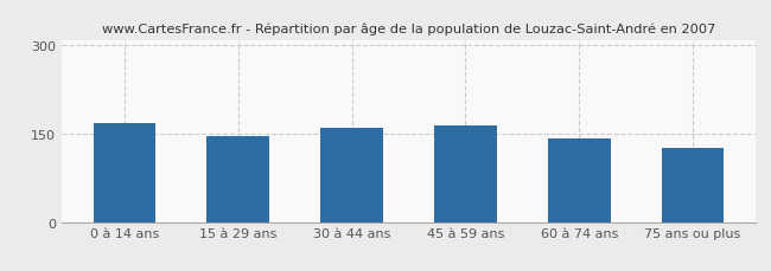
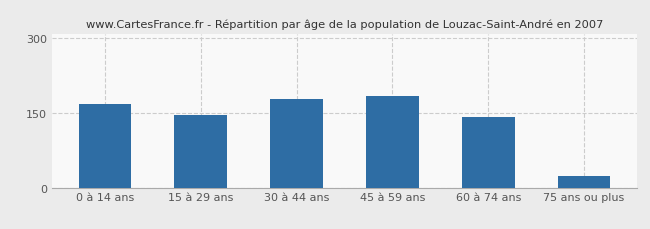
30 à 44 ans: 160 -> 178
45 à 59 ans: 165 -> 185
75 ans ou plus: 125 -> 24
